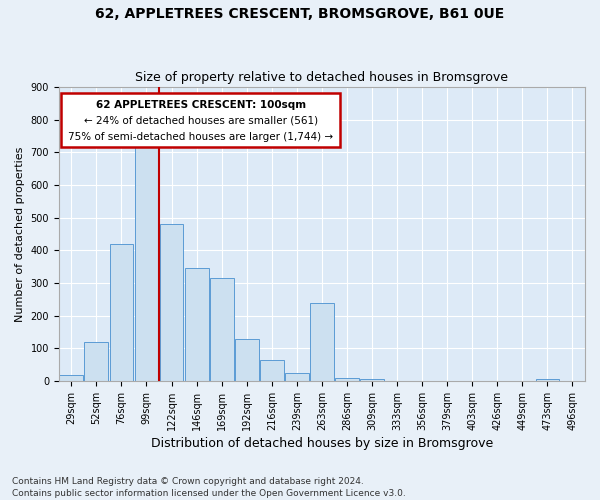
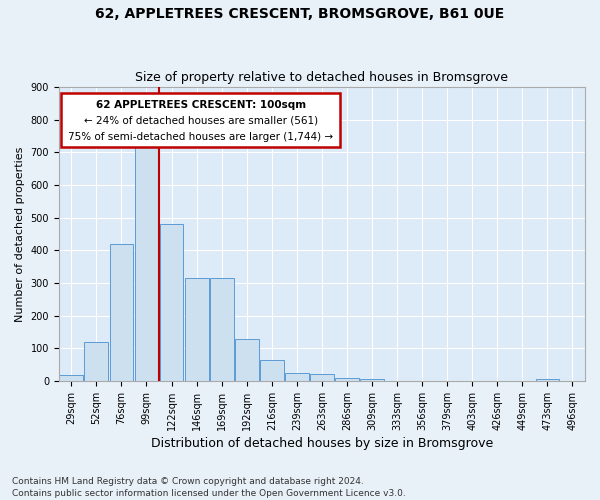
146sqm: 345 -> 315
263sqm: 240 -> 20
